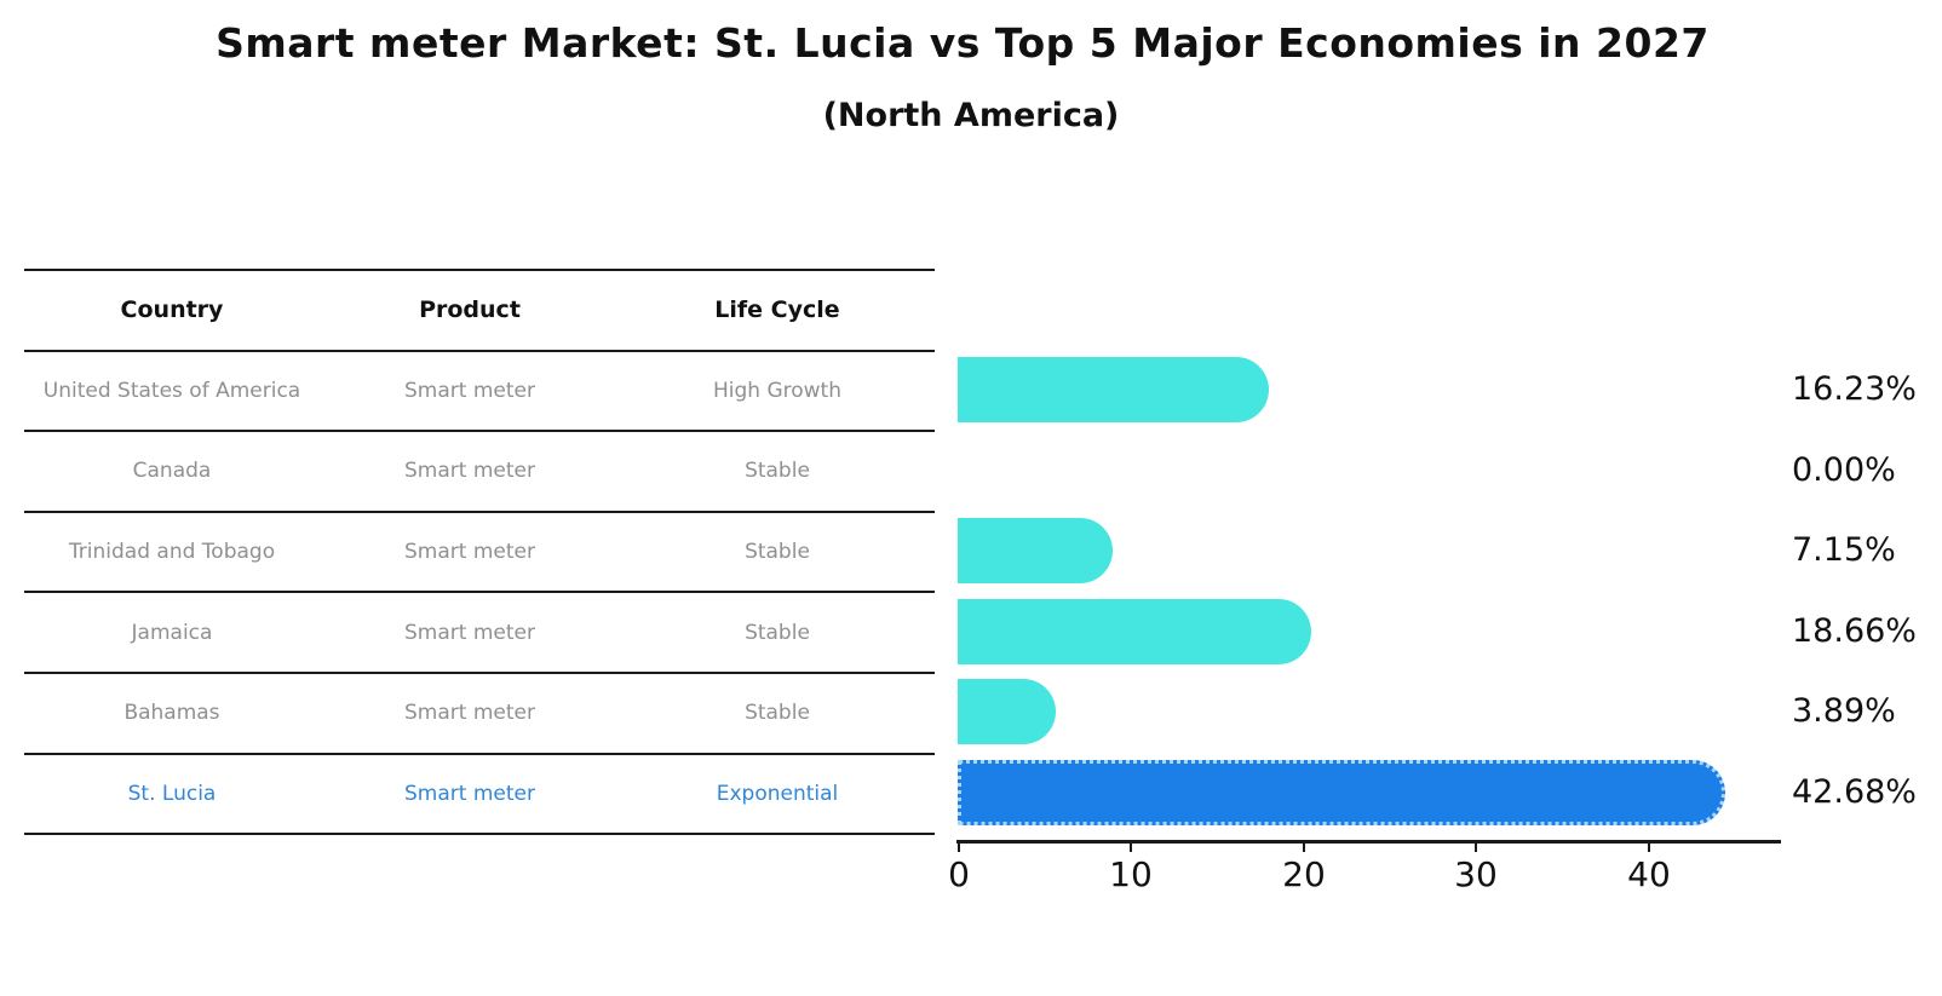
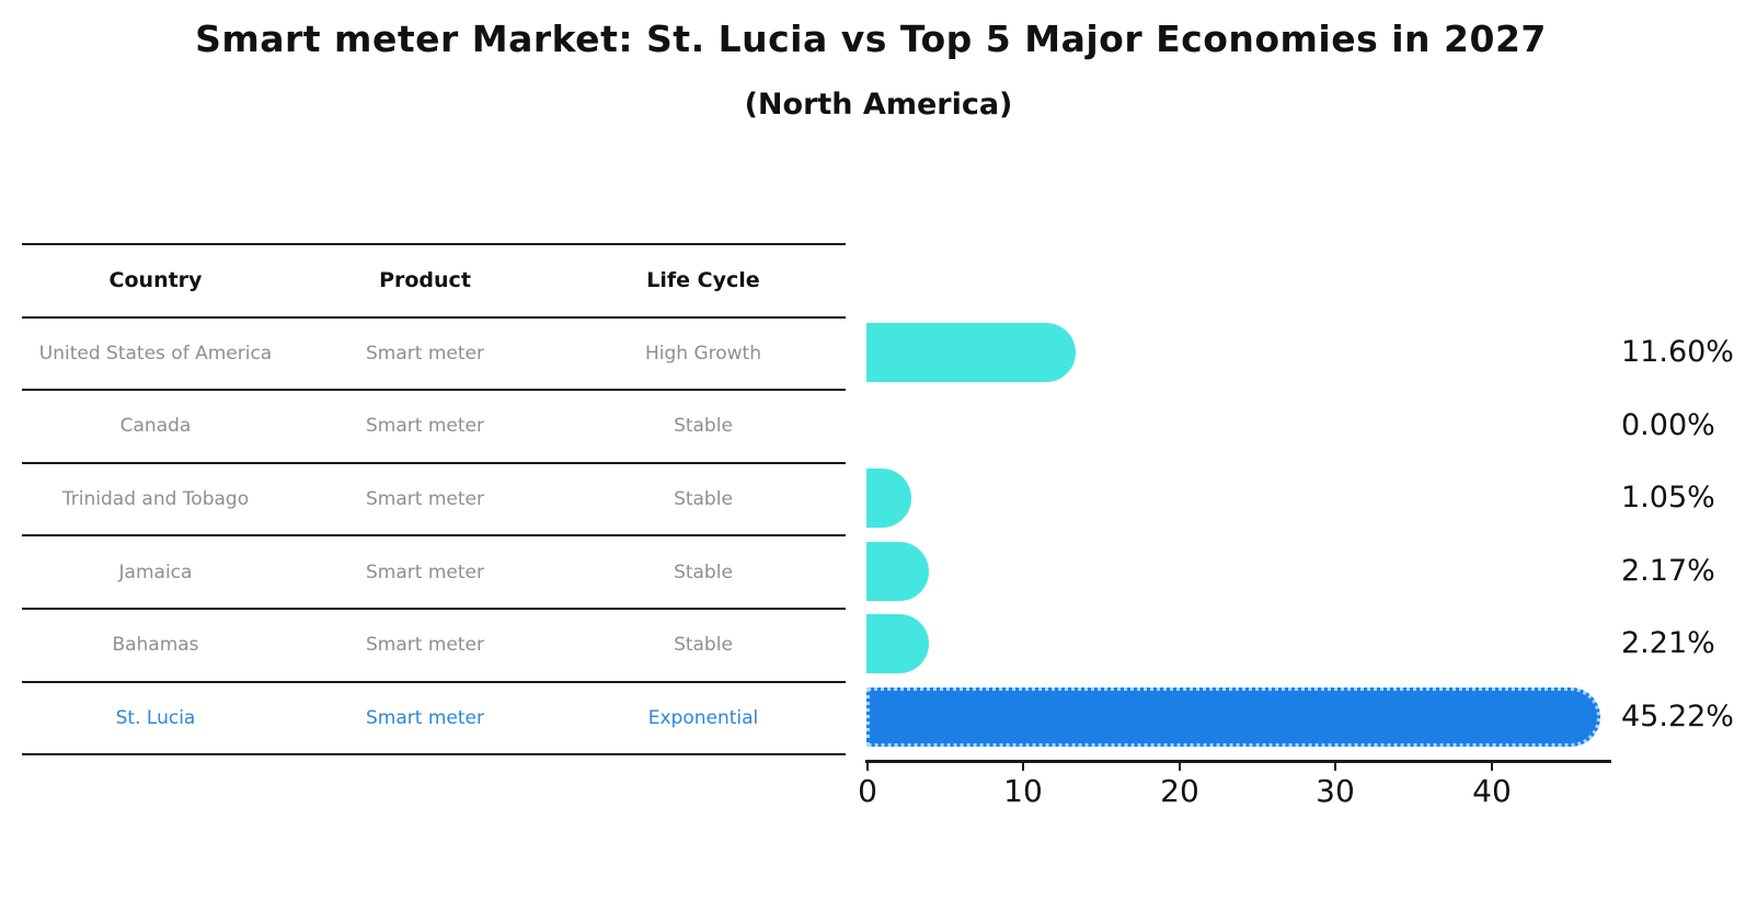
United States of America: 16.23% -> 11.60%
Trinidad and Tobago: 7.15% -> 1.05%
Jamaica: 18.66% -> 2.17%
Bahamas: 3.89% -> 2.21%
St. Lucia: 42.68% -> 45.22%
